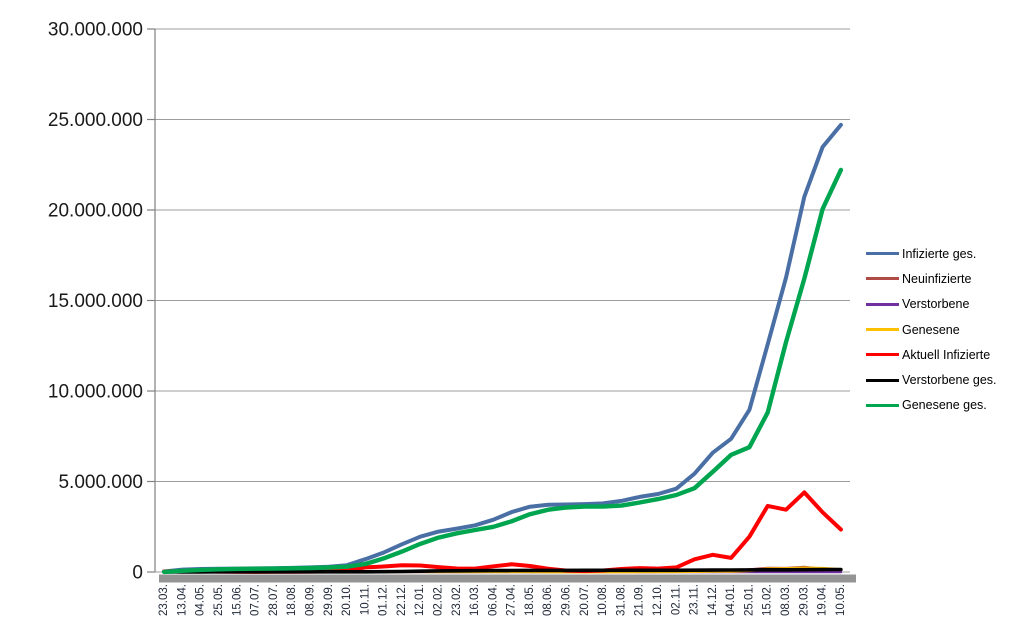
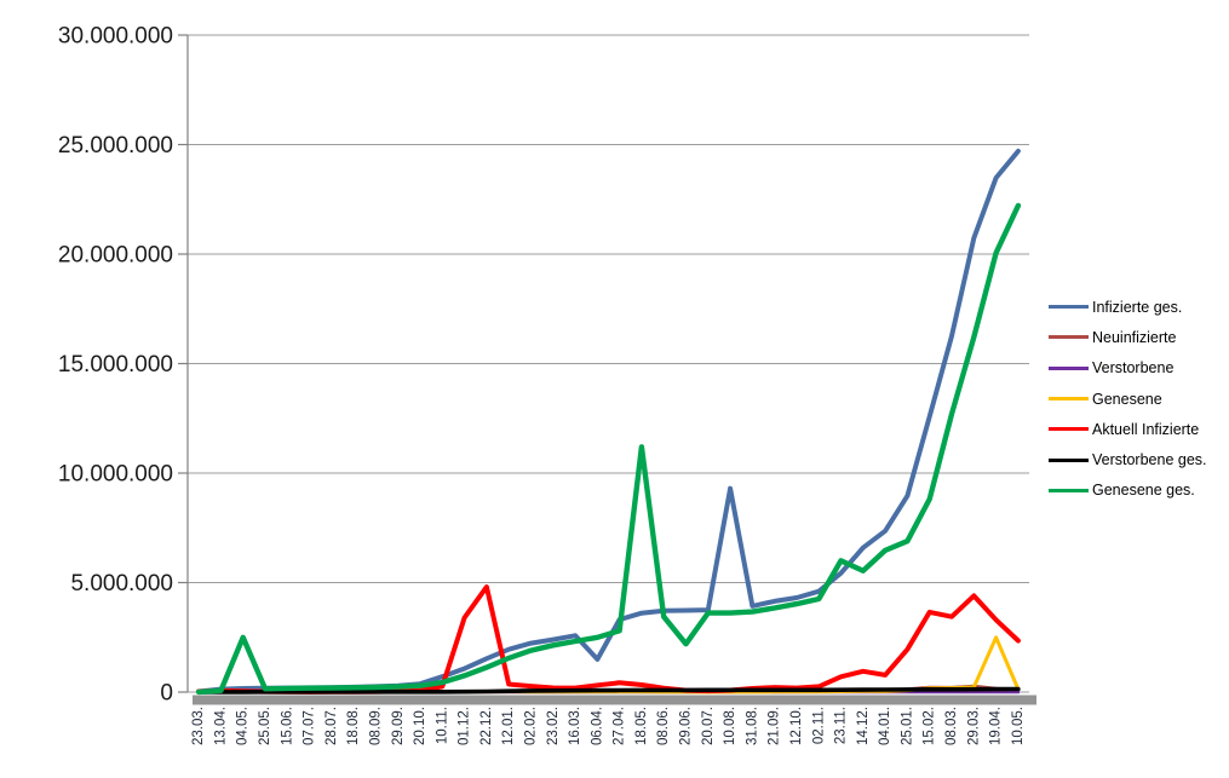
Genesene ges./04.05.: 100000 -> 2500000
Aktuell Infizierte/01.12.: 300000 -> 3400000
Aktuell Infizierte/22.12.: 400000 -> 4800000
Infizierte ges./06.04.: 2900000 -> 1500000
Genesene ges./18.05.: 3200000 -> 11200000
Genesene ges./29.06.: 3600000 -> 2200000
Infizierte ges./10.08.: 3800000 -> 9300000
Genesene ges./23.11.: 4600000 -> 6000000
Genesene/19.04.: 200000 -> 2500000
